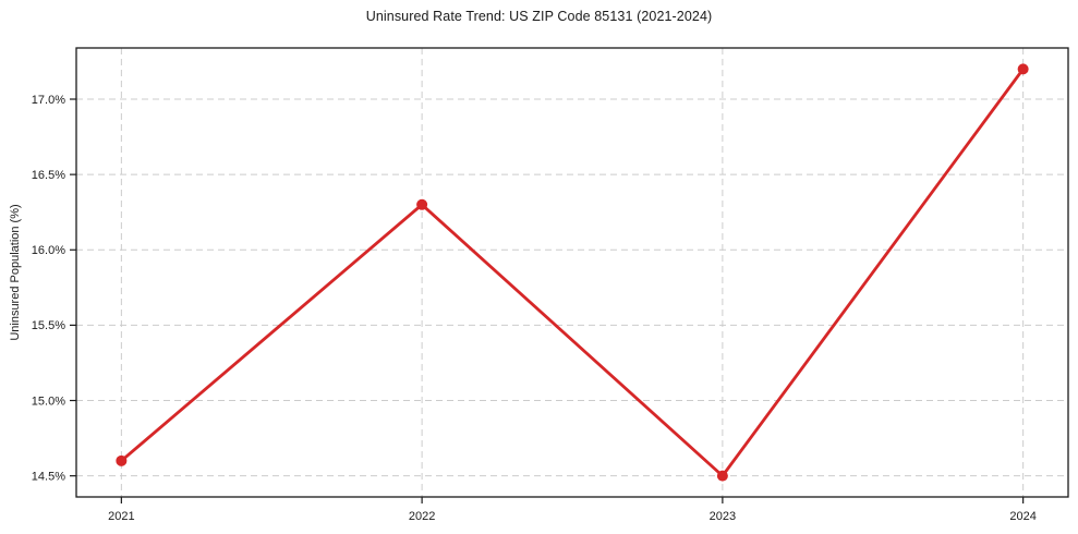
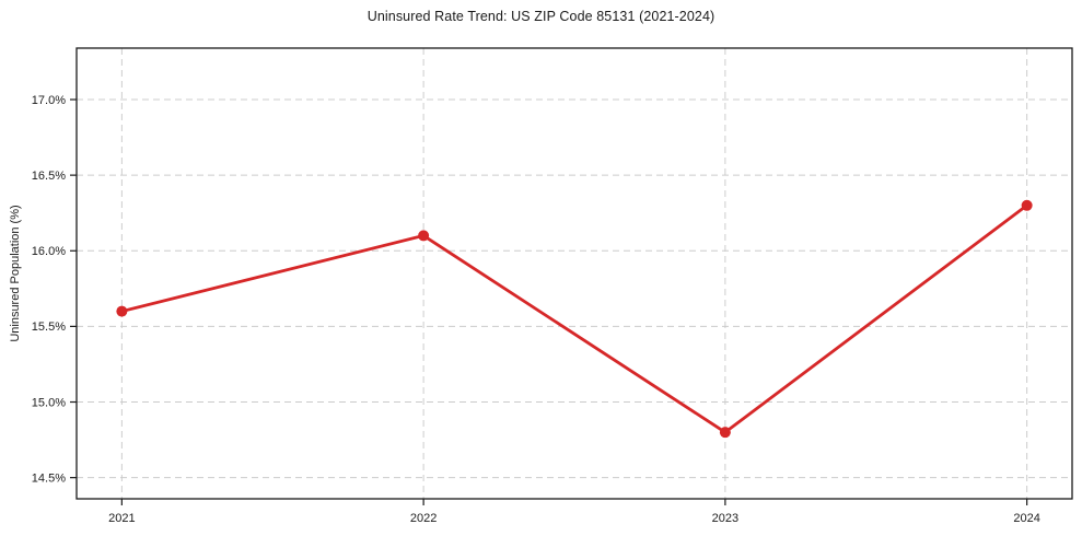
2021: 14.6% -> 15.6%
2022: 16.3% -> 16.1%
2023: 14.5% -> 14.8%
2024: 17.2% -> 16.3%
